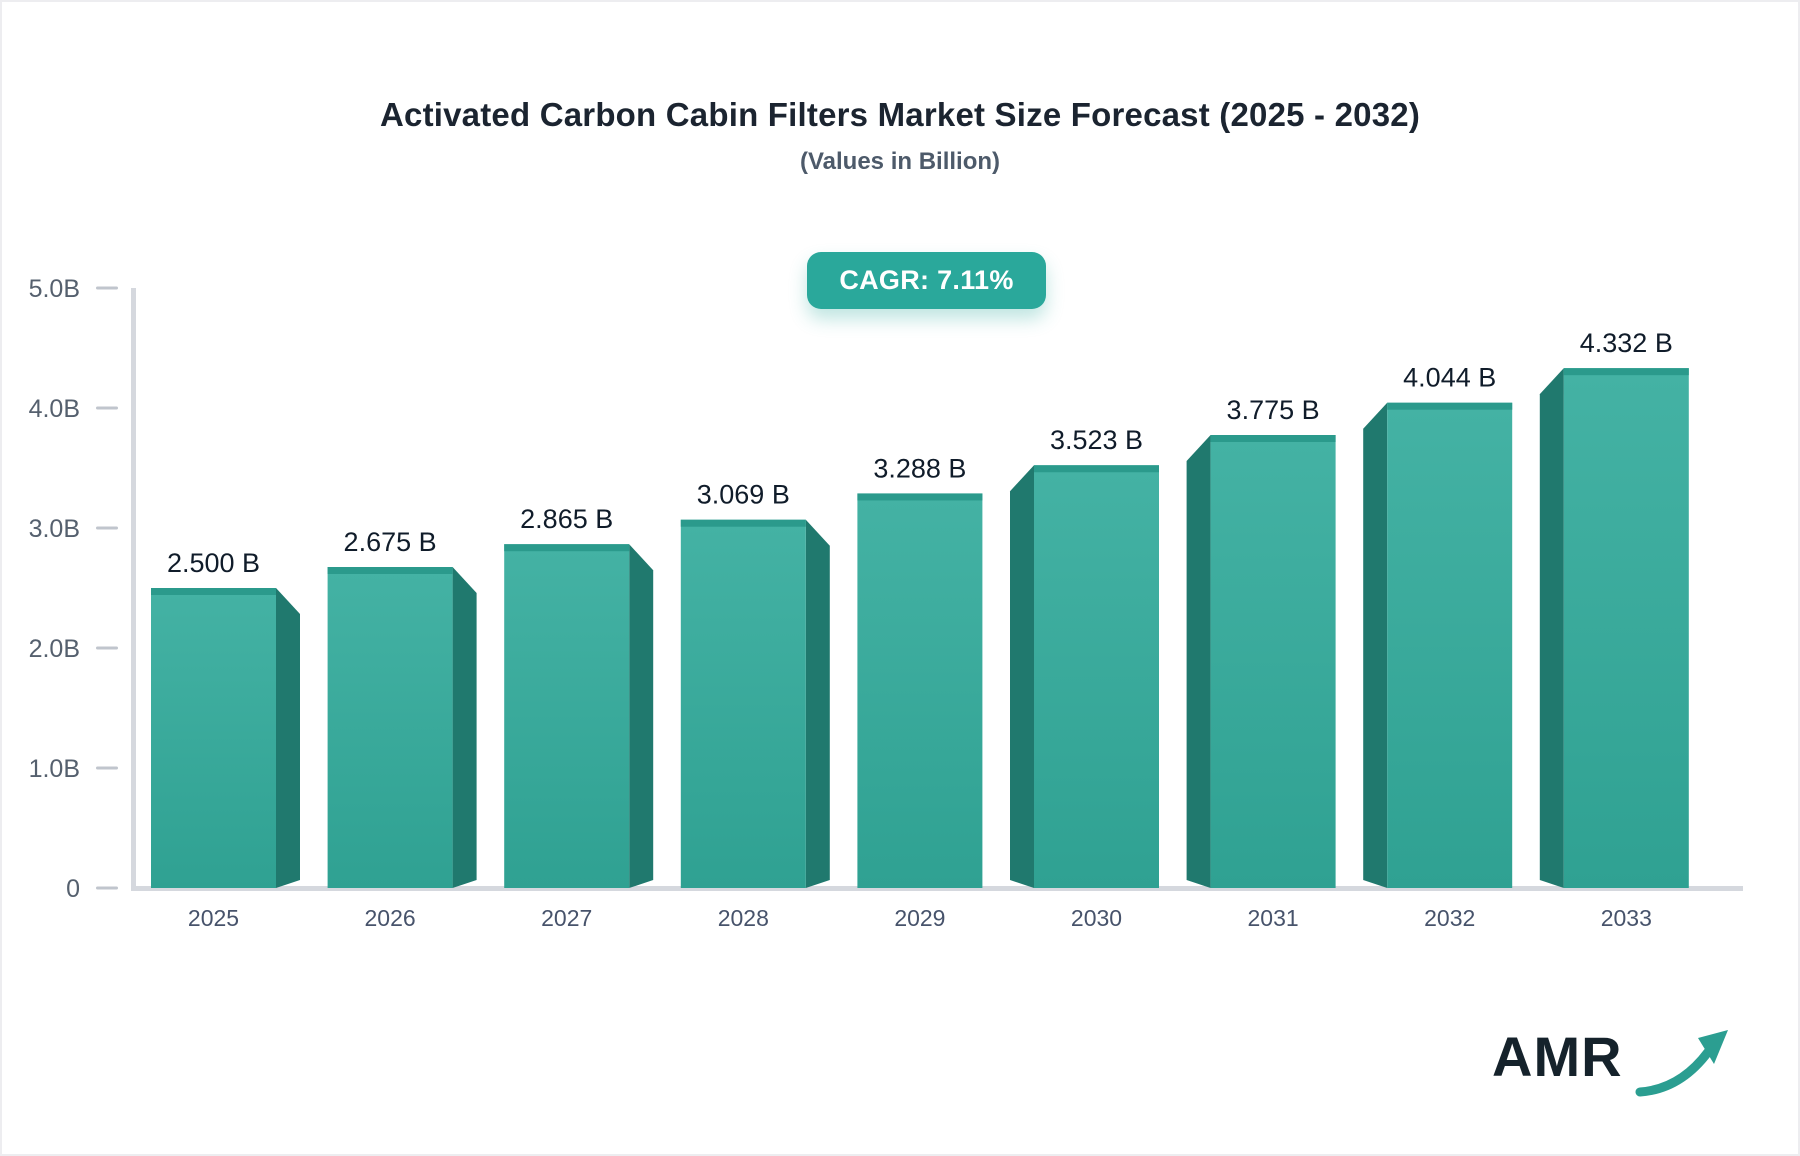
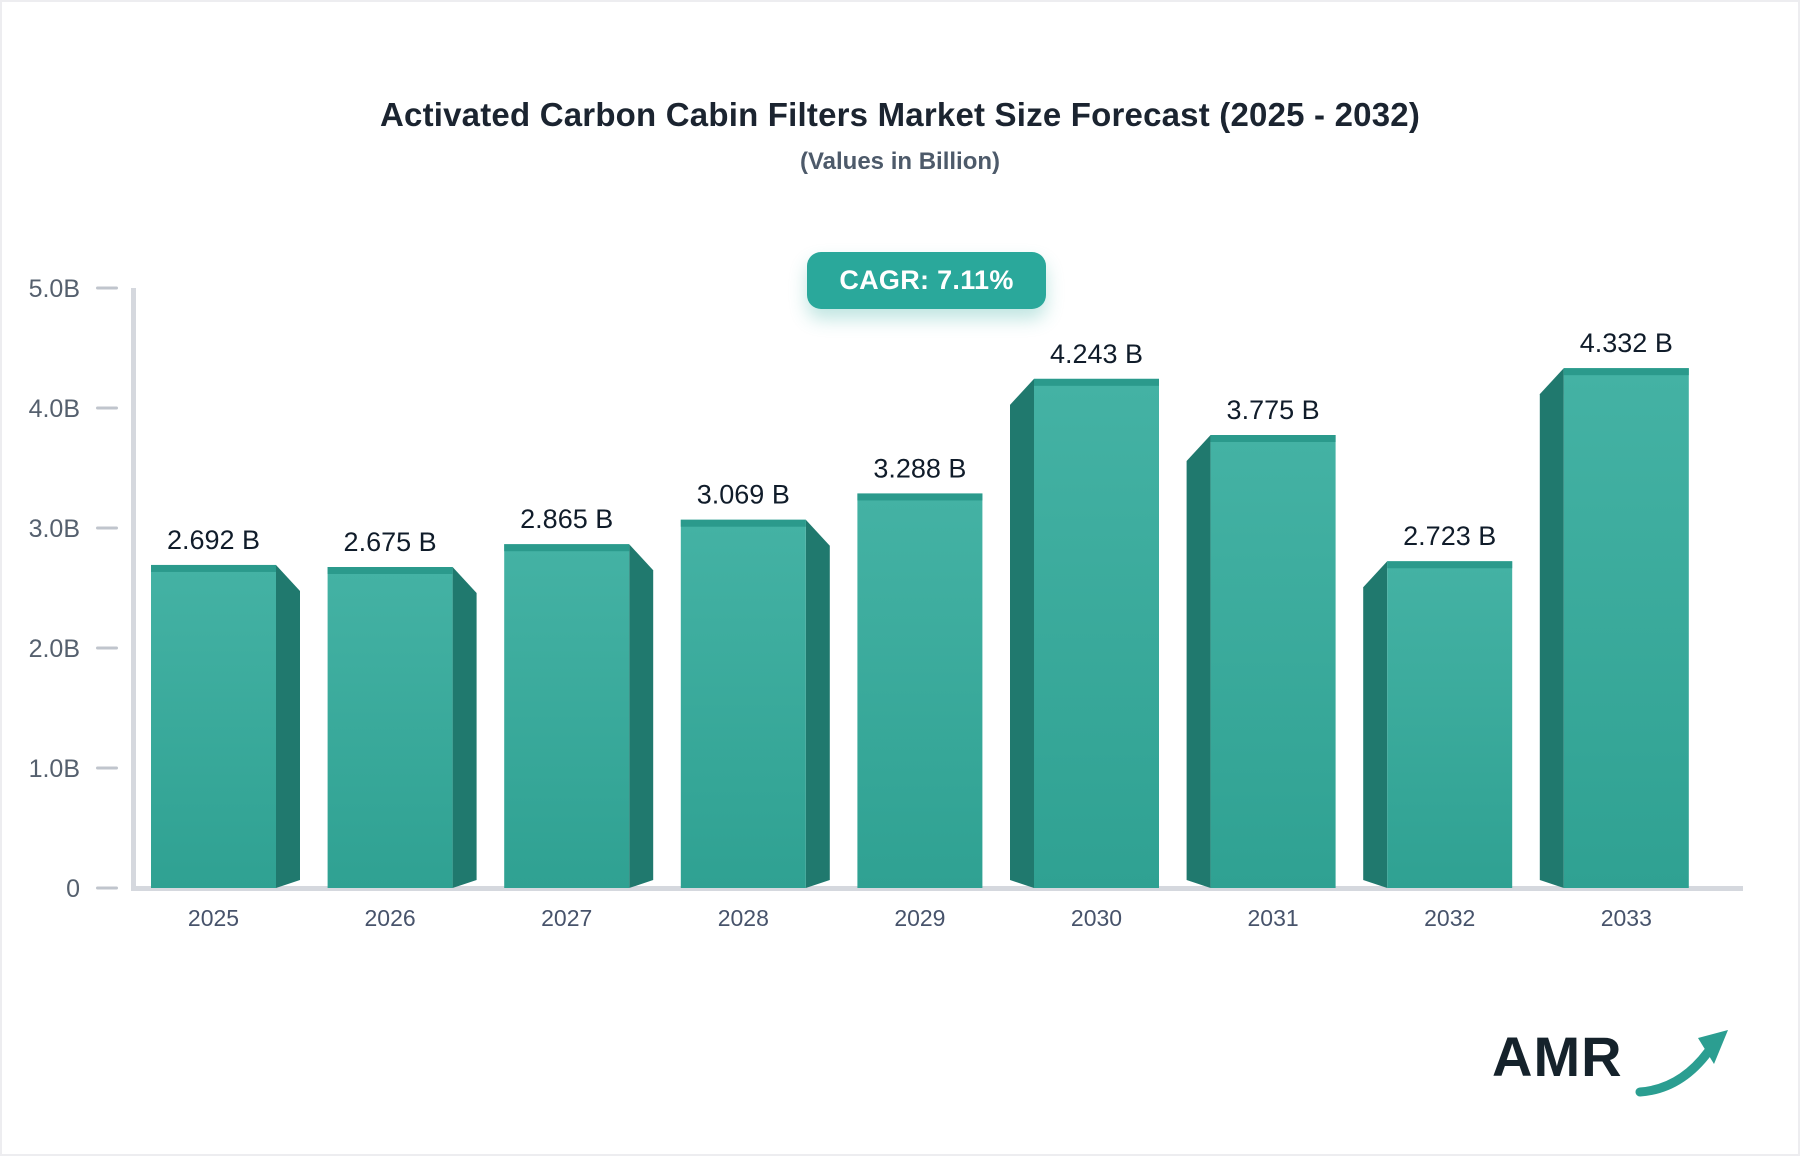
2025: 2.500 -> 2.692
2030: 3.523 -> 4.243
2032: 4.044 -> 2.723
